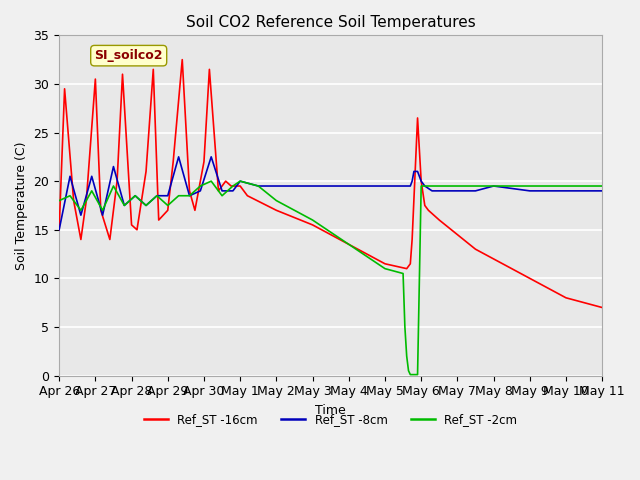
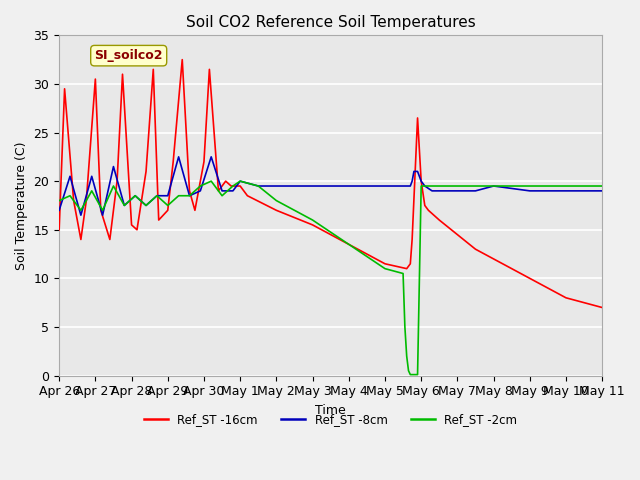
Ref_ST -8cm/Apr 26: 15.0 -> 17.0
